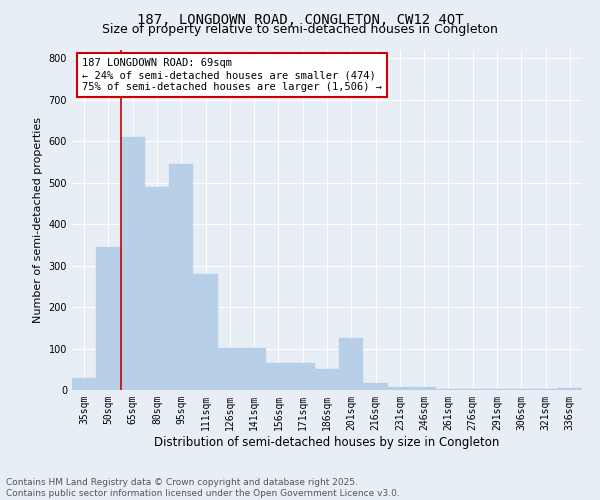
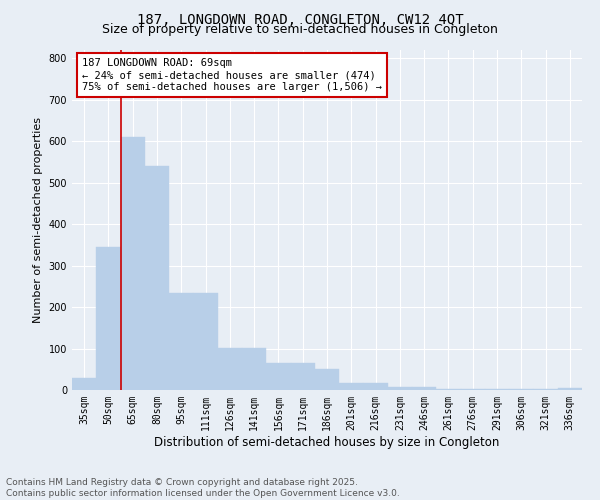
80sqm: 490 -> 540
95sqm: 545 -> 235
111sqm: 280 -> 235
201sqm: 125 -> 18
